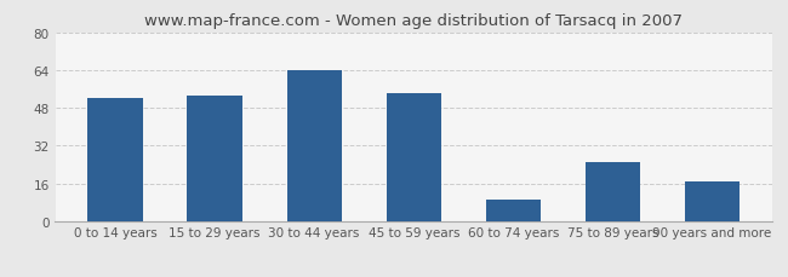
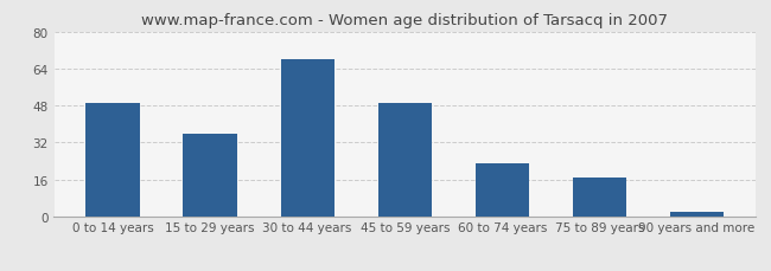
0 to 14 years: 52 -> 49
15 to 29 years: 53 -> 36
30 to 44 years: 64 -> 68
45 to 59 years: 54 -> 49
60 to 74 years: 9 -> 23
75 to 89 years: 25 -> 17
90 years and more: 17 -> 2
